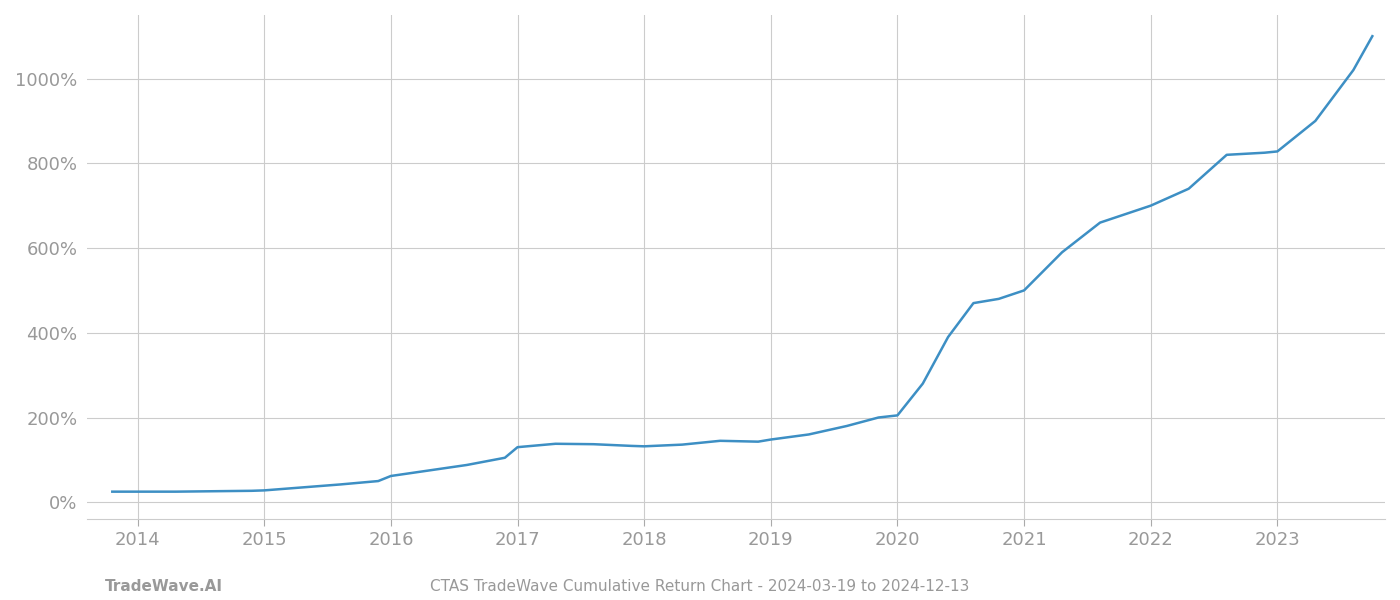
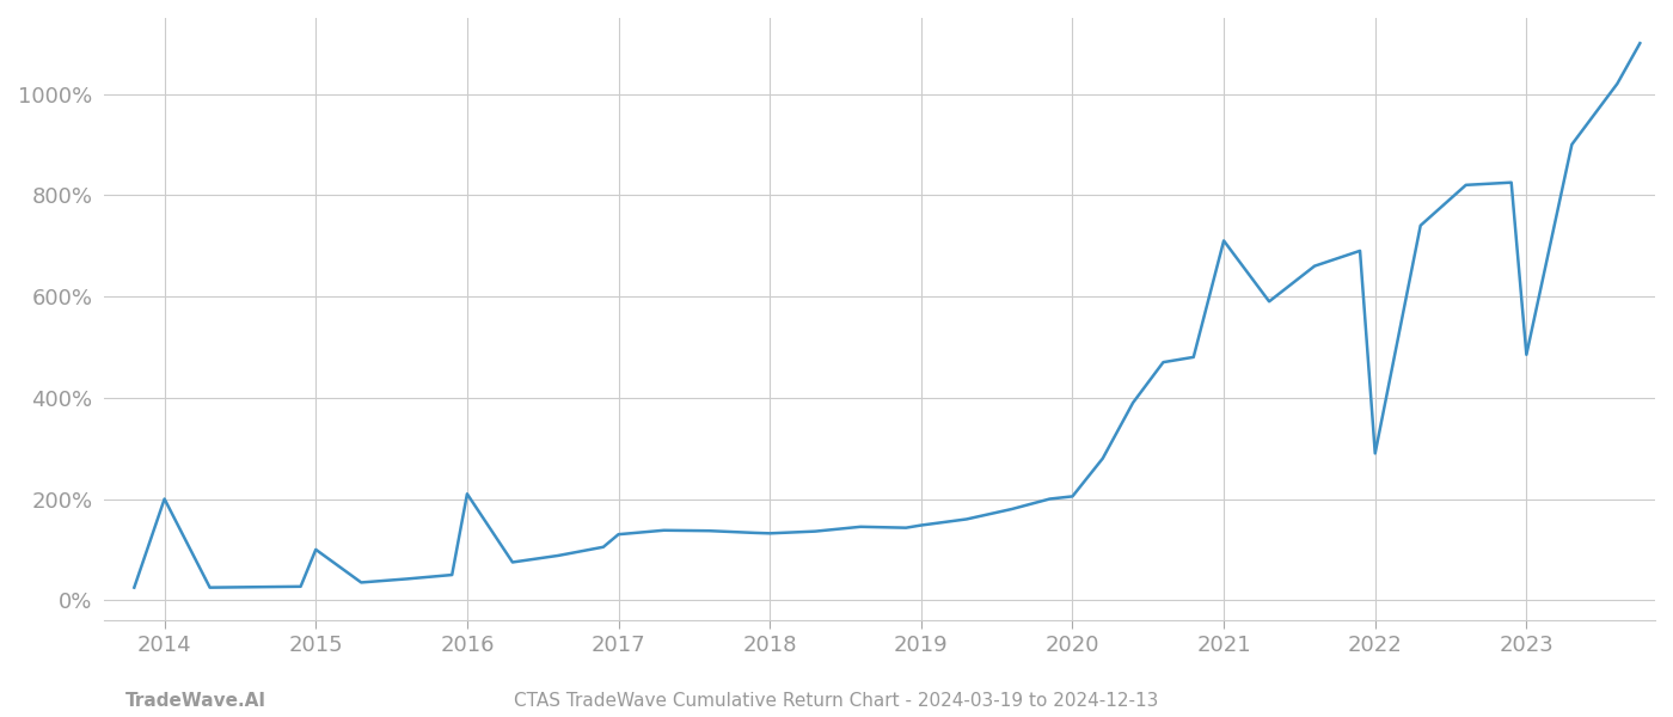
2014: 25% -> 200%
2015: 28% -> 100%
2016: 62% -> 210%
2021: 500% -> 710%
2022: 700% -> 290%
2023: 828% -> 485%
